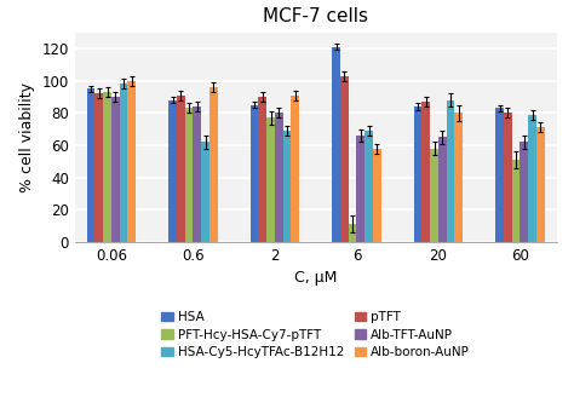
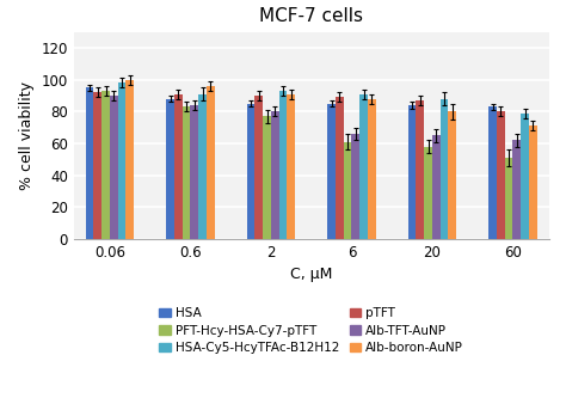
HSA-Cy5-HcyTFAc-B12H12/0.6: 62 -> 91
HSA-Cy5-HcyTFAc-B12H12/2: 69 -> 93
HSA/6: 121 -> 85
pTFT/6: 103 -> 89
PFT-Hcy-HSA-Cy7-pTFT/6: 11 -> 61
HSA-Cy5-HcyTFAc-B12H12/6: 69 -> 91
Alb-boron-AuNP/6: 58 -> 88
